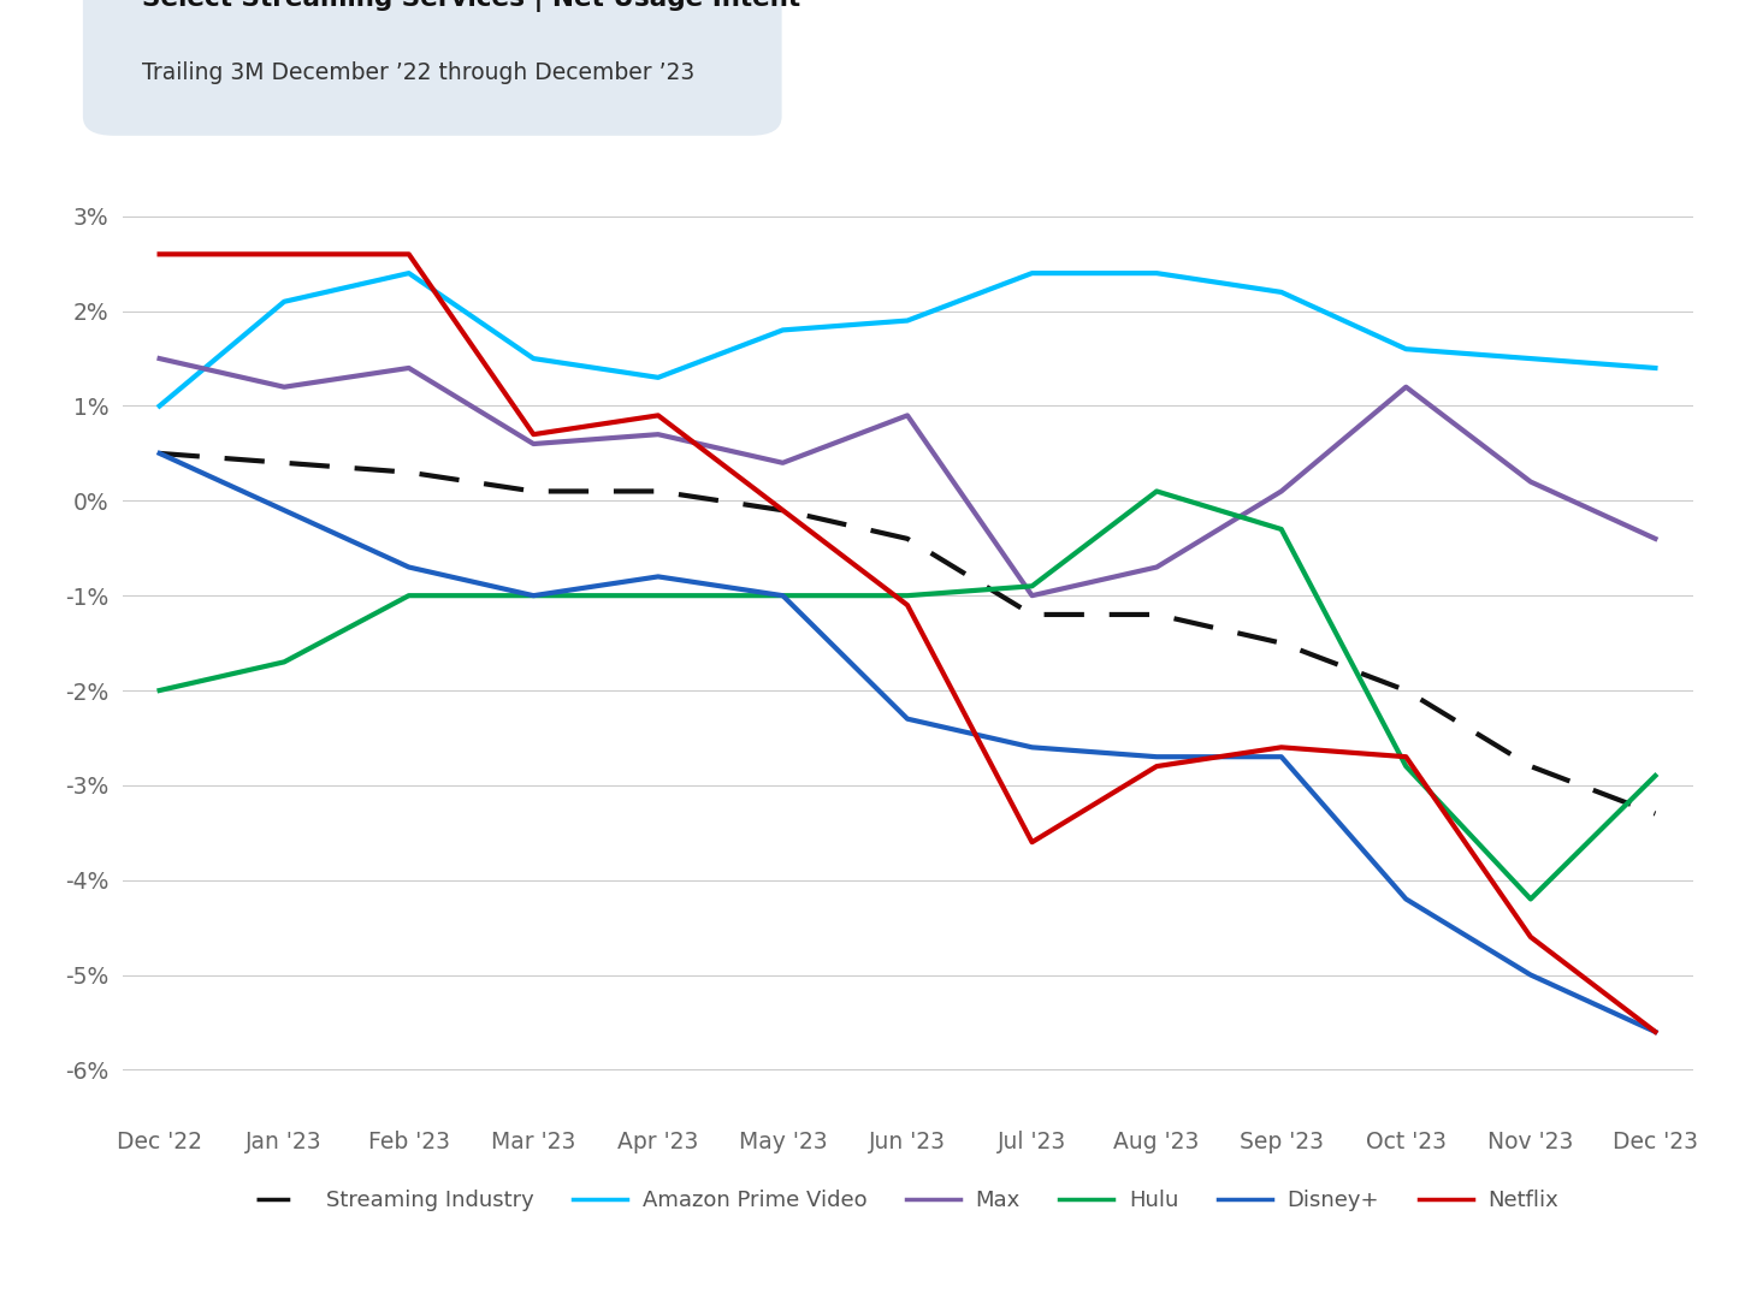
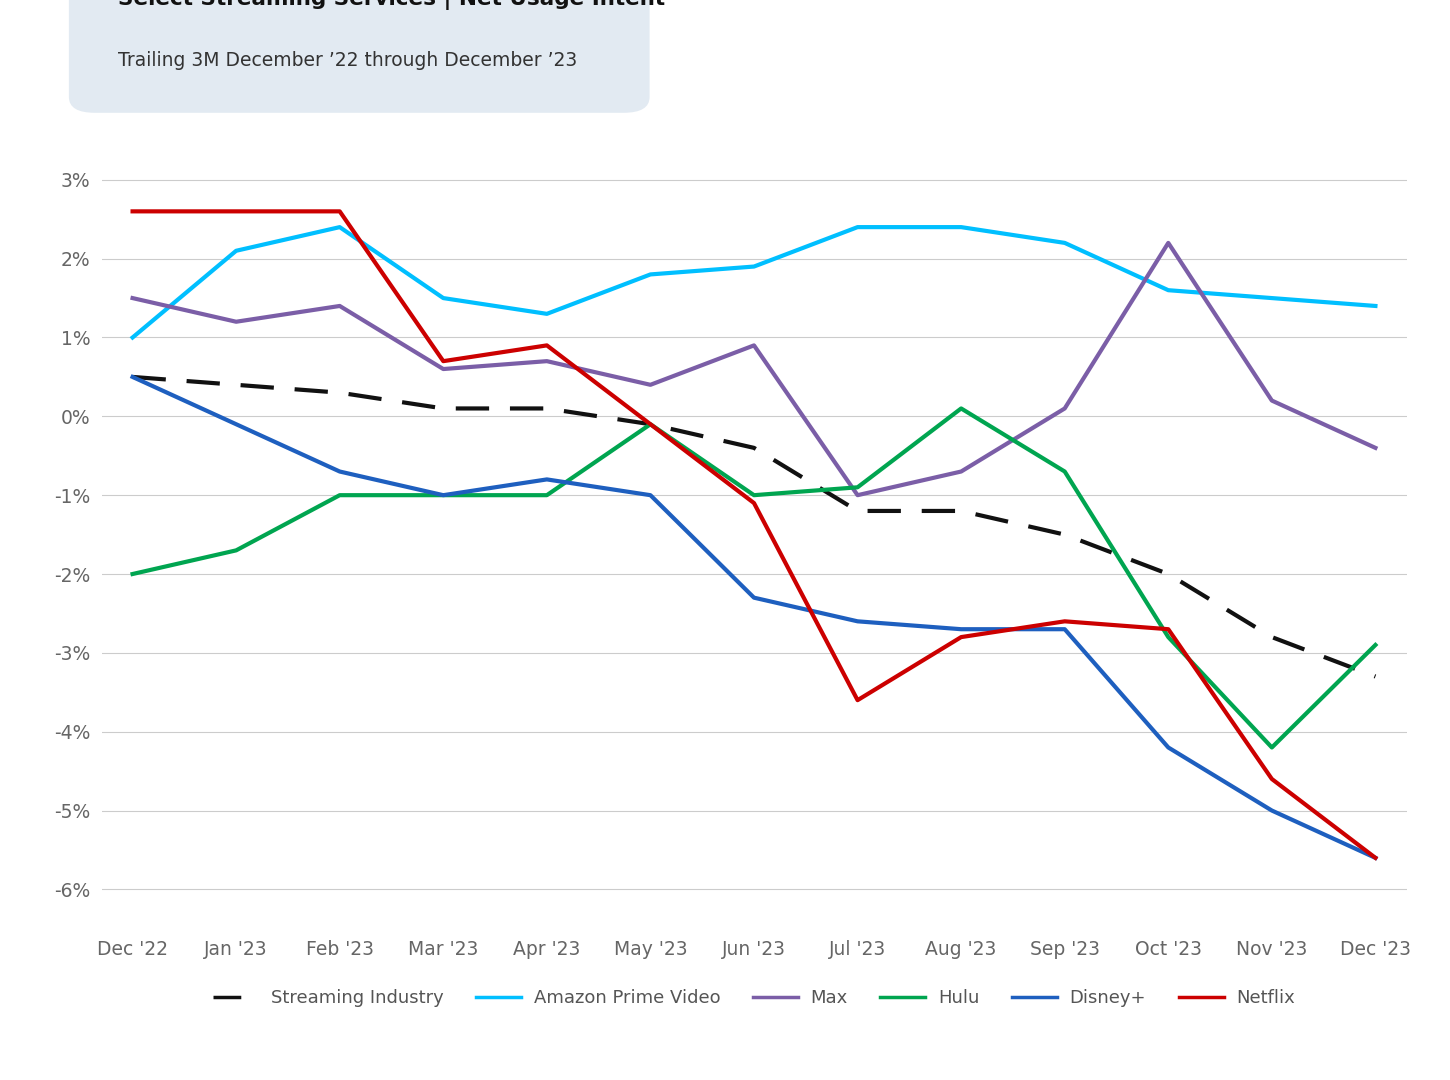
Hulu/May '23: -1.0% -> -0.1%
Hulu/Sep '23: -0.3% -> -0.7%
Max/Oct '23: 1.2% -> 2.2%
